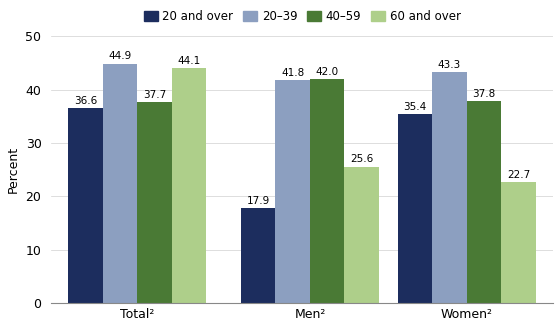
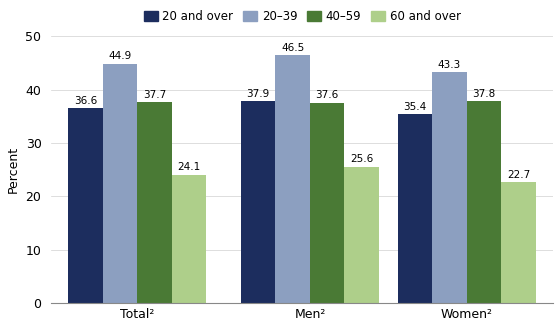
60 and over/Total²: 44.1 -> 24.1
20 and over/Men²: 17.9 -> 37.9
20–39/Men²: 41.8 -> 46.5
40–59/Men²: 42.0 -> 37.6
